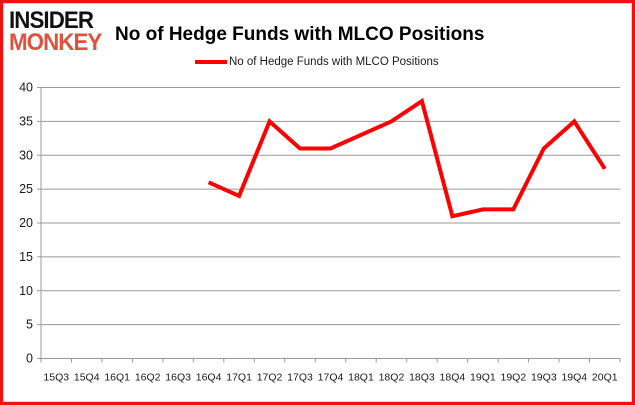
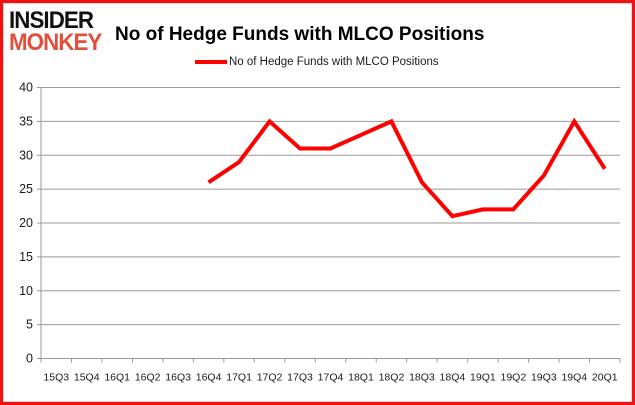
17Q1: 24 -> 29
18Q3: 38 -> 26
19Q3: 31 -> 27
